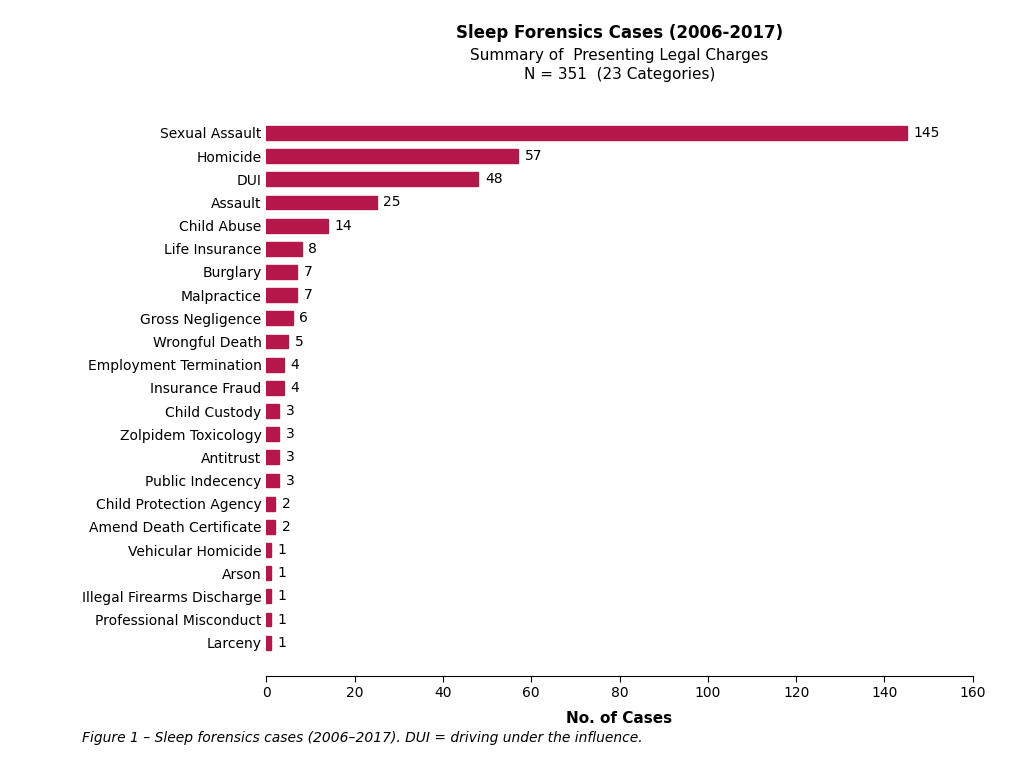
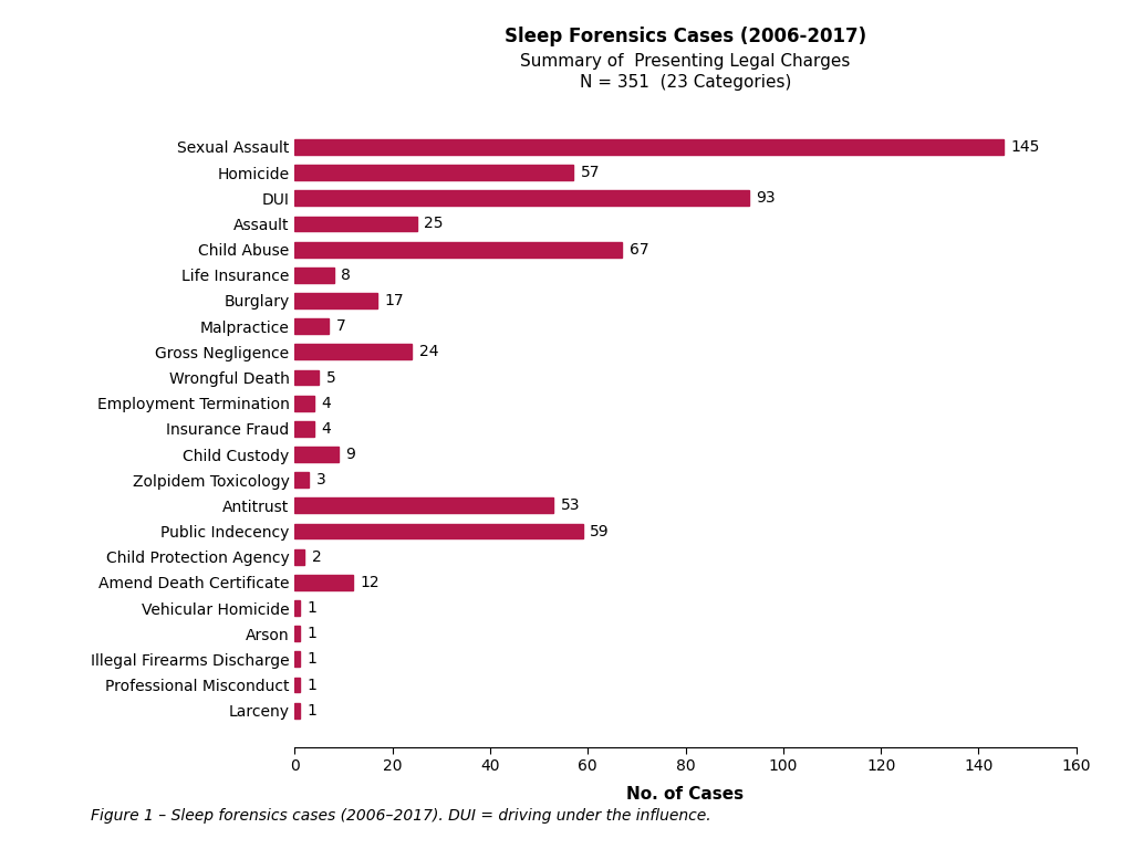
DUI: 48 -> 93
Child Abuse: 14 -> 67
Burglary: 7 -> 17
Gross Negligence: 6 -> 24
Child Custody: 3 -> 9
Antitrust: 3 -> 53
Public Indecency: 3 -> 59
Amend Death Certificate: 2 -> 12
